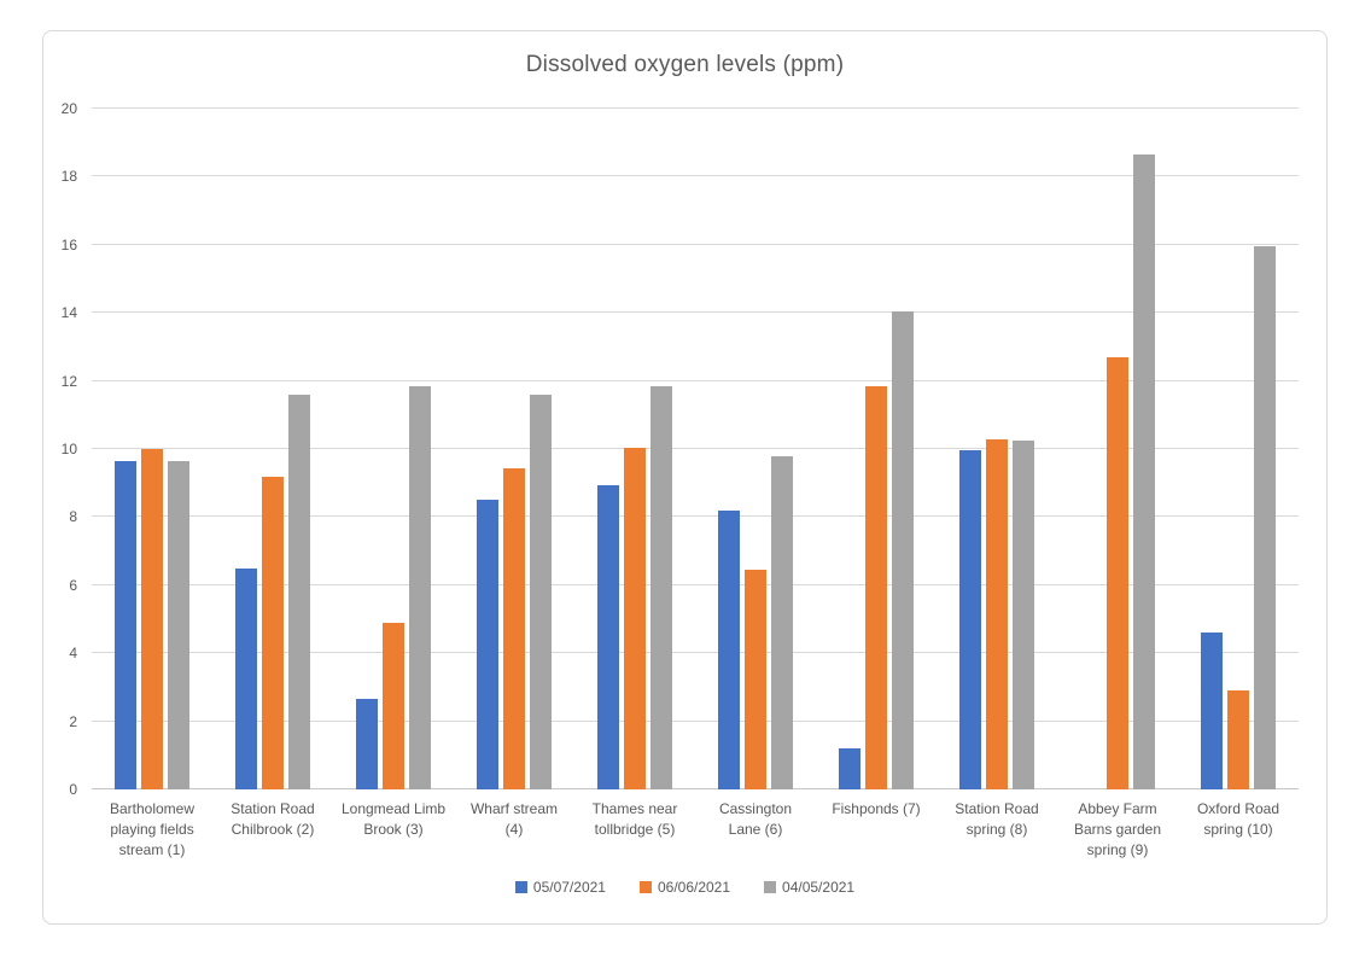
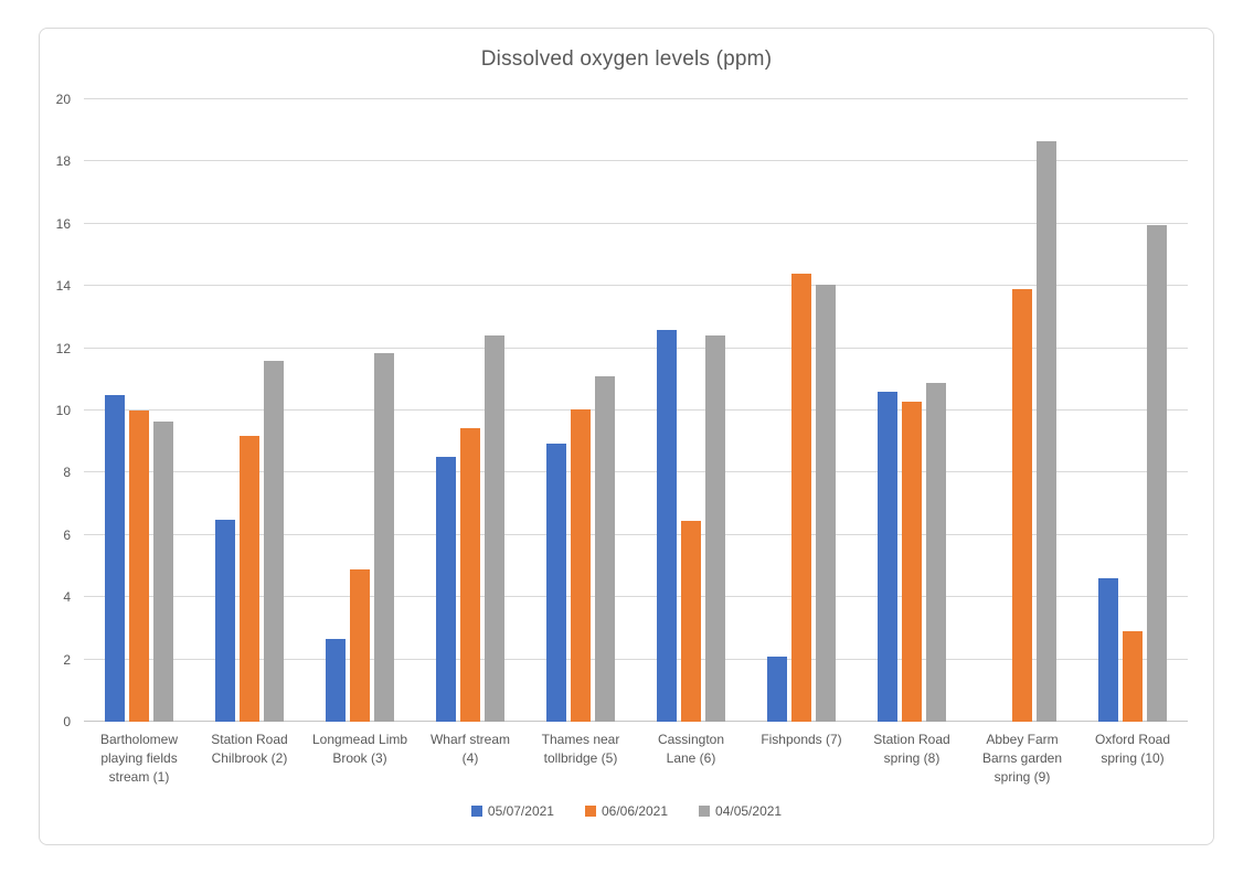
05/07/2021/Bartholomew playing fields stream (1): 9.7 -> 10.5
04/05/2021/Wharf stream (4): 11.6 -> 12.4
04/05/2021/Thames near tollbridge (5): 11.8 -> 11.1
05/07/2021/Cassington Lane (6): 8.2 -> 12.6
04/05/2021/Cassington Lane (6): 9.8 -> 12.4
05/07/2021/Fishponds (7): 1.2 -> 2.1
06/06/2021/Fishponds (7): 11.8 -> 14.4
05/07/2021/Station Road spring (8): 9.9 -> 10.6
04/05/2021/Station Road spring (8): 10.2 -> 10.9
06/06/2021/Abbey Farm Barns garden spring (9): 12.7 -> 13.9
